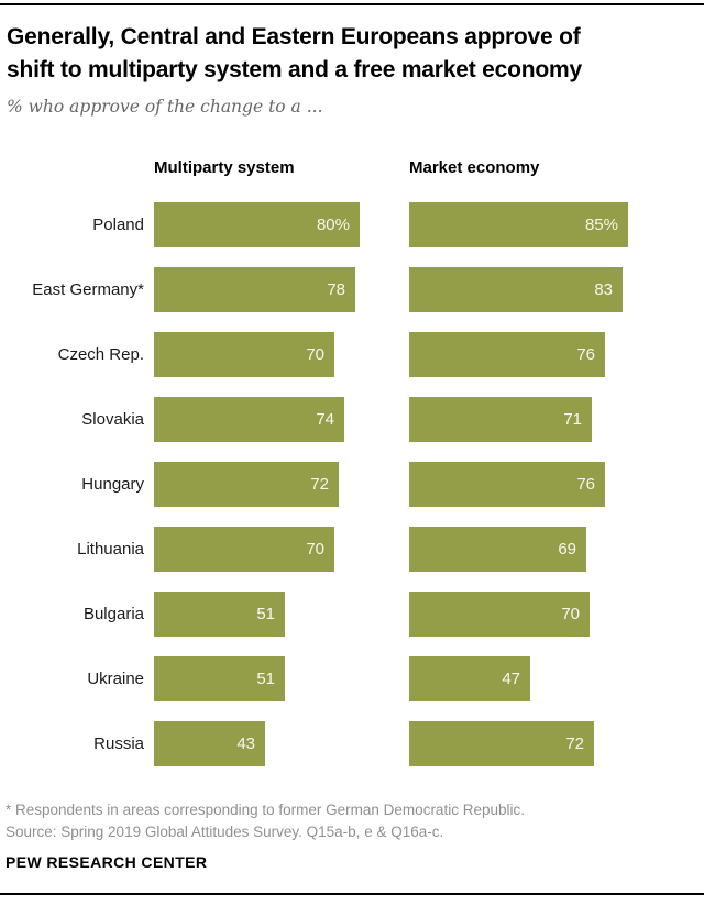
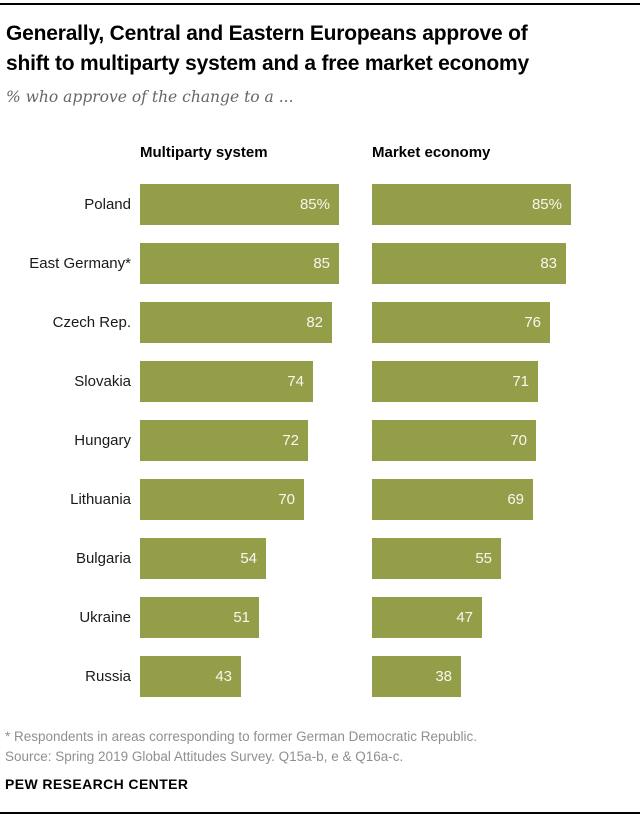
Multiparty system/Poland: 80% -> 85%
Multiparty system/East Germany*: 78 -> 85
Multiparty system/Czech Rep.: 70 -> 82
Market economy/Hungary: 76 -> 70
Multiparty system/Bulgaria: 51 -> 54
Market economy/Bulgaria: 70 -> 55
Market economy/Russia: 72 -> 38
